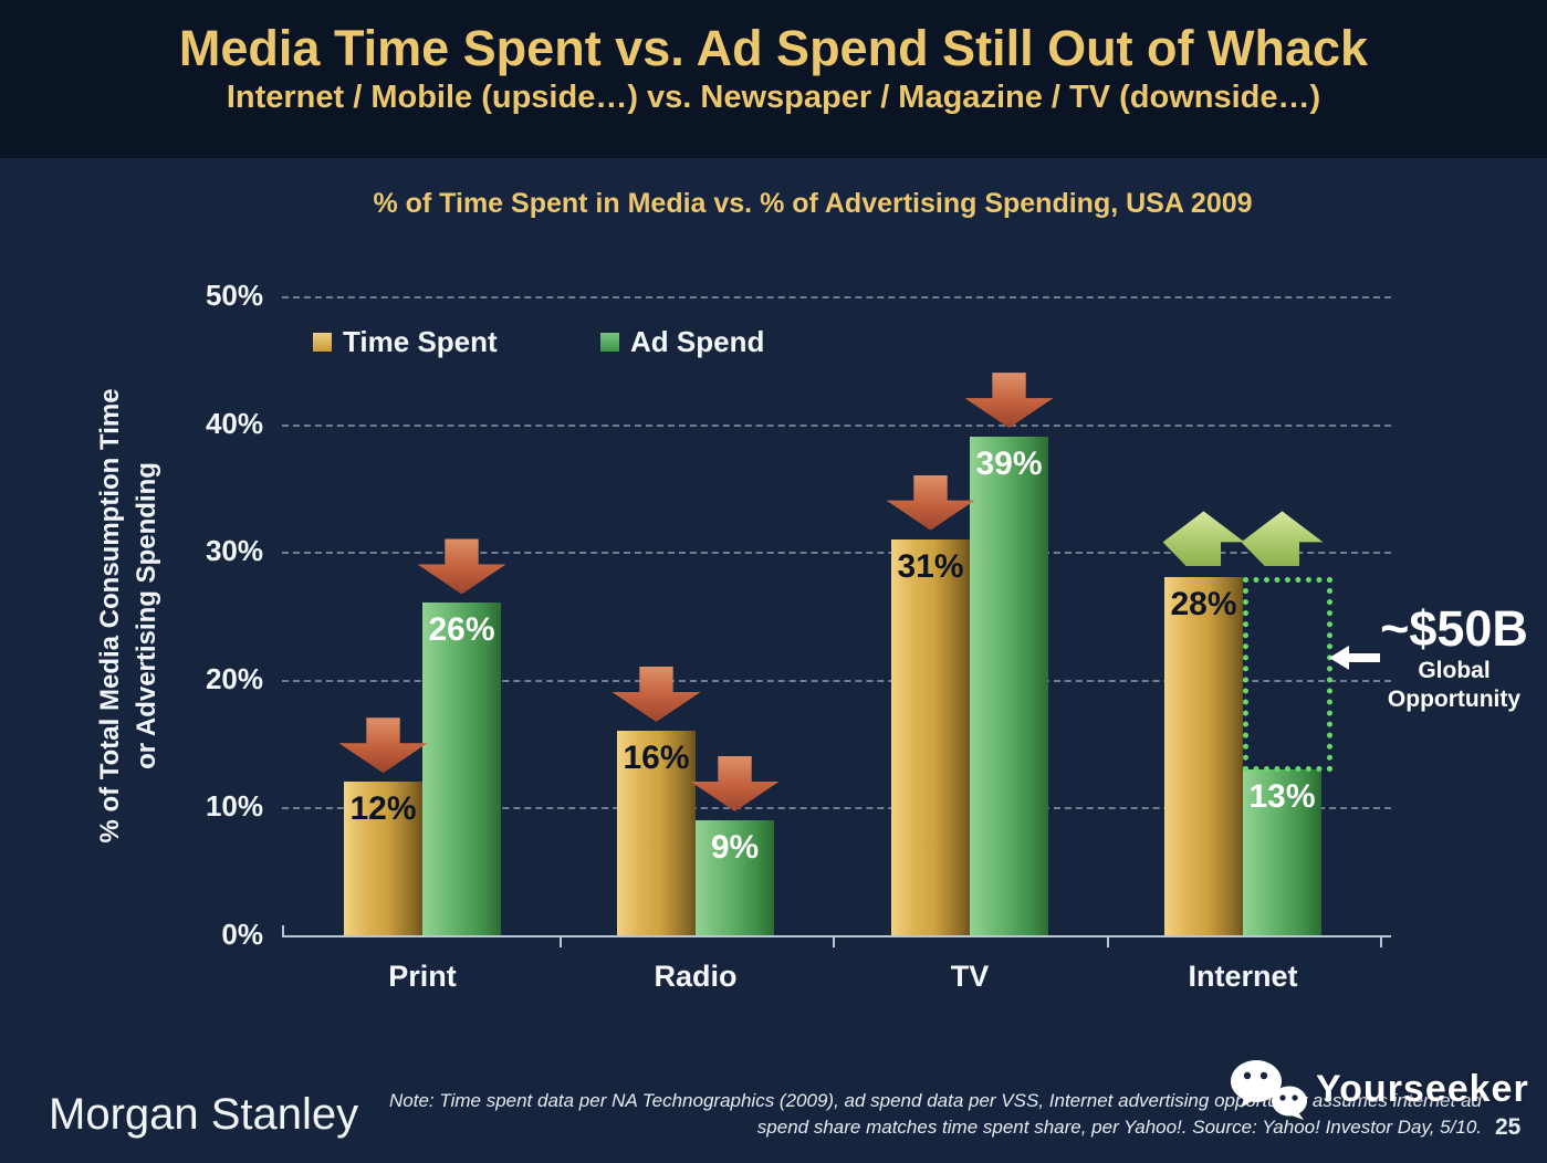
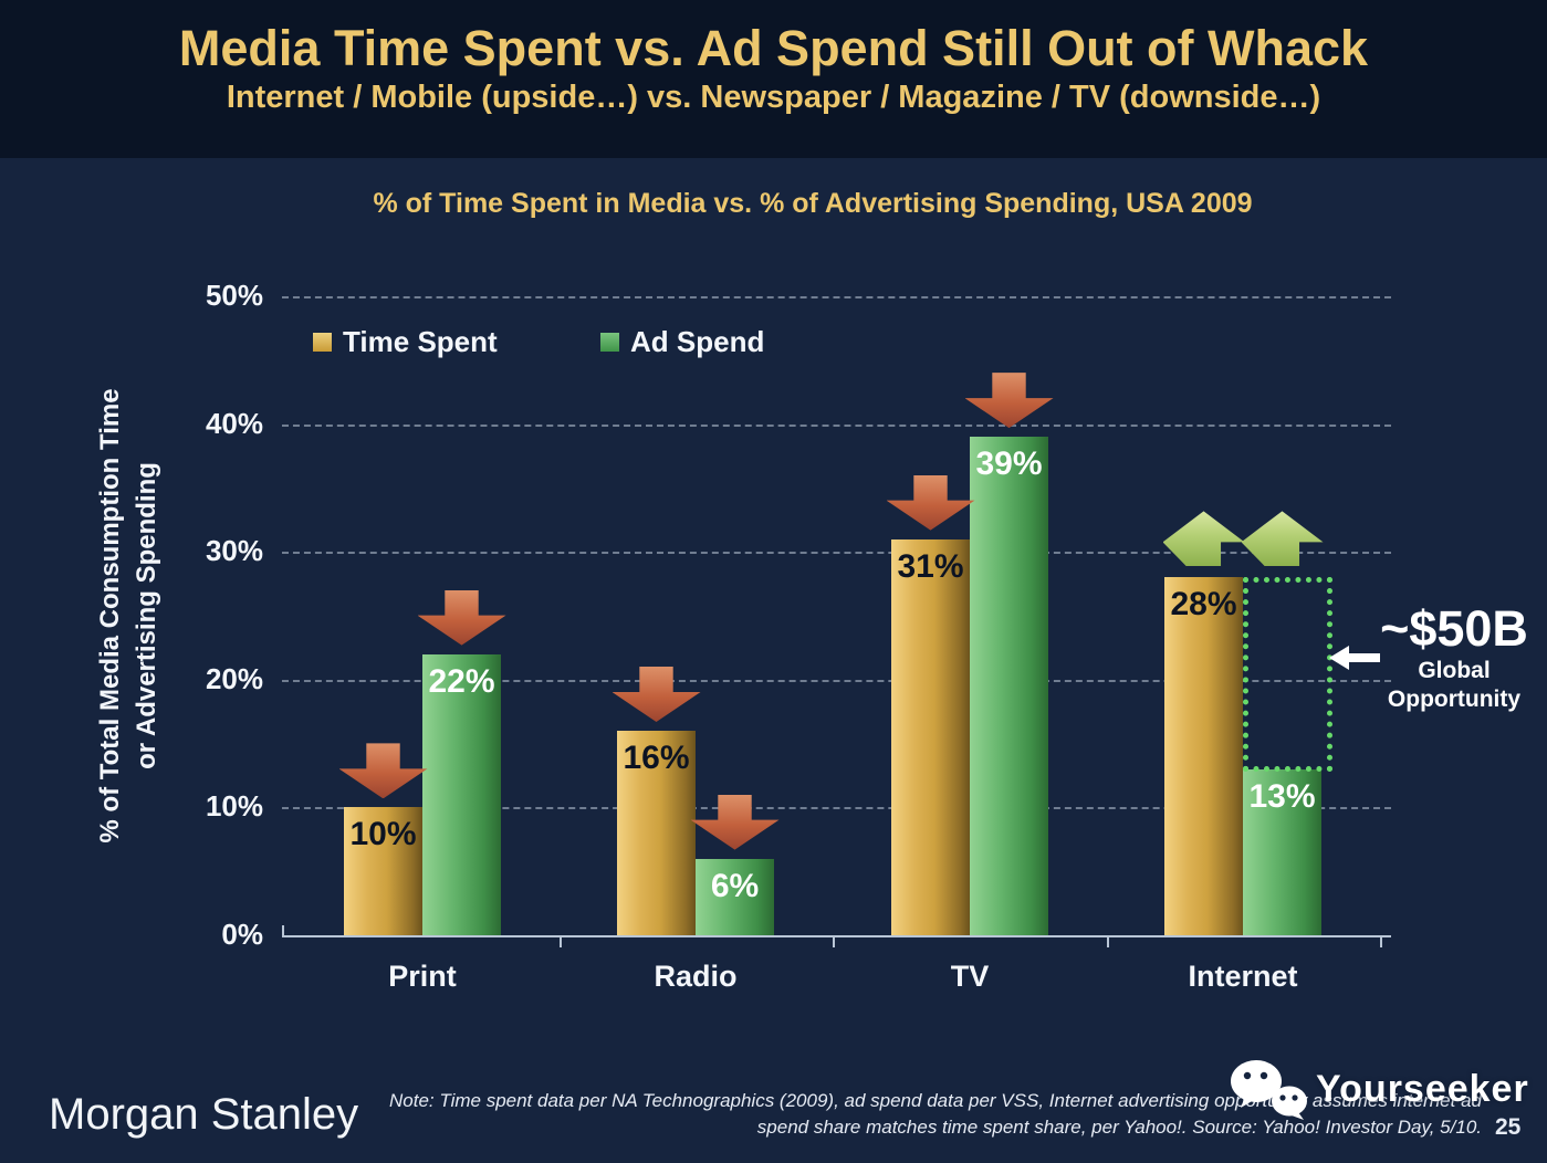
Time Spent/Print: 12% -> 10%
Ad Spend/Print: 26% -> 22%
Ad Spend/Radio: 9% -> 6%
